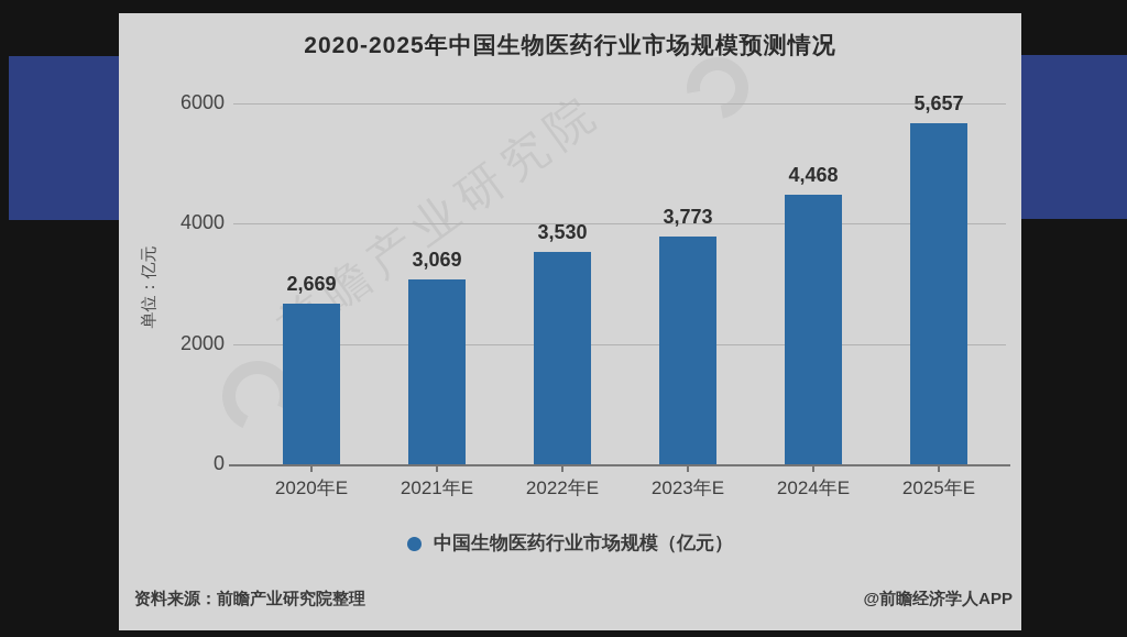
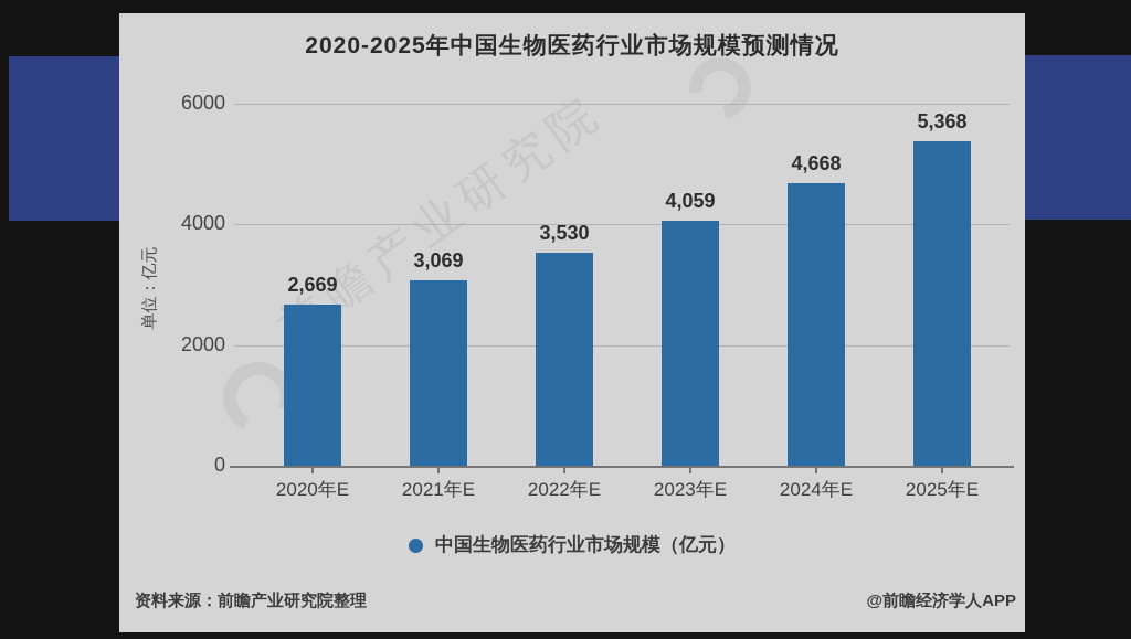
2023年E: 3,773 -> 4,059
2024年E: 4,468 -> 4,668
2025年E: 5,657 -> 5,368
